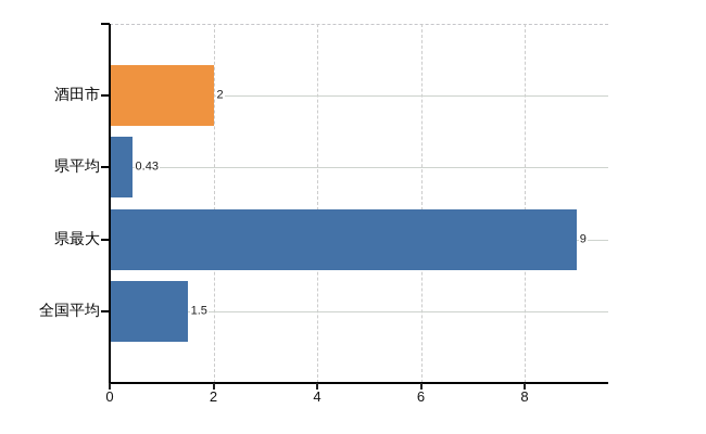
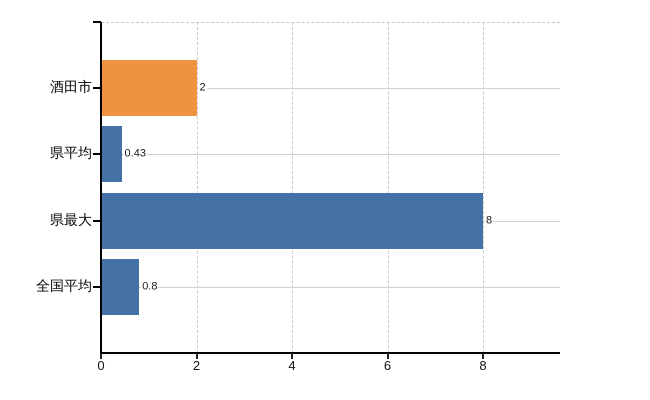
県最大: 9 -> 8
全国平均: 1.5 -> 0.8
